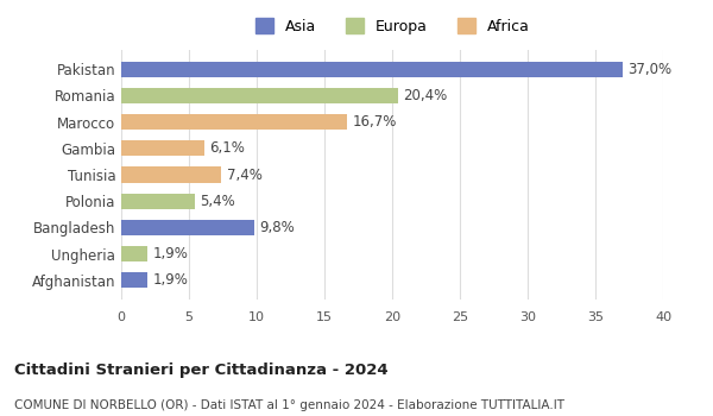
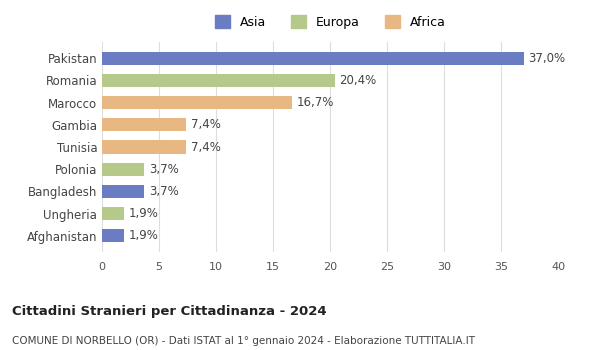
Gambia: 6,1% -> 7,4%
Polonia: 5,4% -> 3,7%
Bangladesh: 9,8% -> 3,7%
